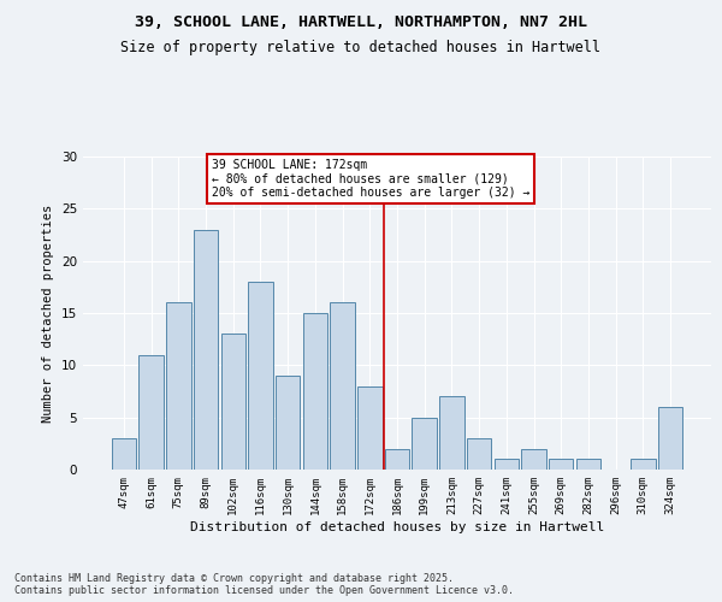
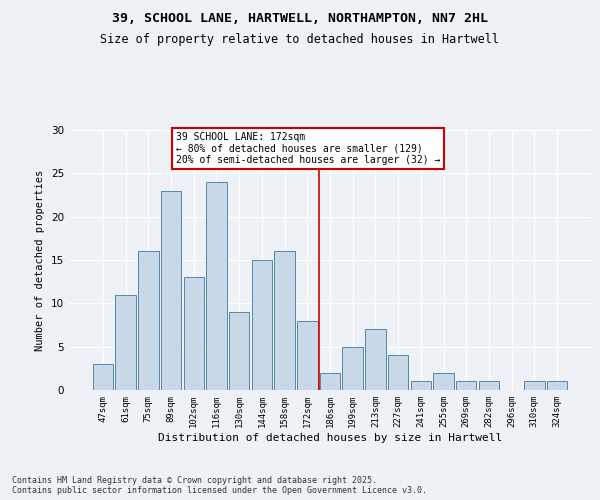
116sqm: 18 -> 24
227sqm: 3 -> 4
324sqm: 6 -> 1
